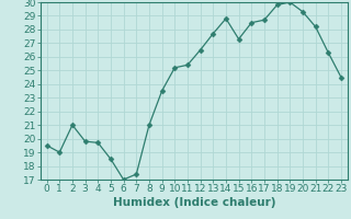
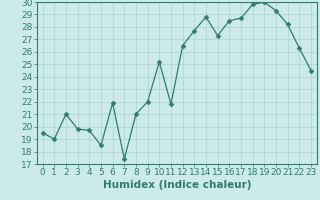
6: 17.0 -> 21.9
9: 23.5 -> 22.0
11: 25.4 -> 21.8
